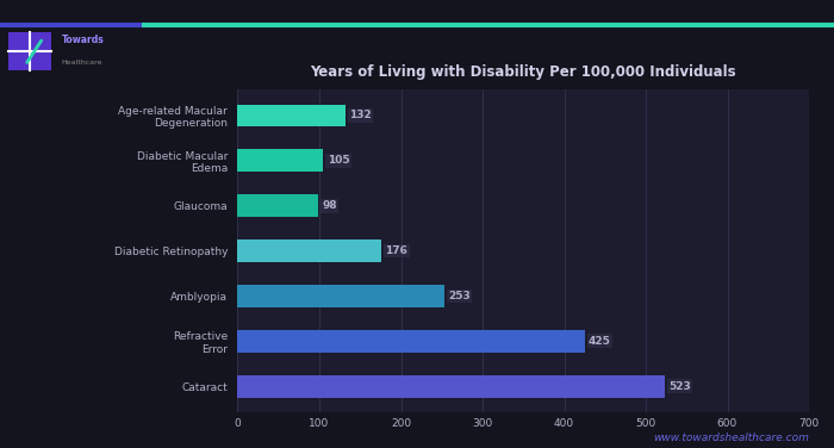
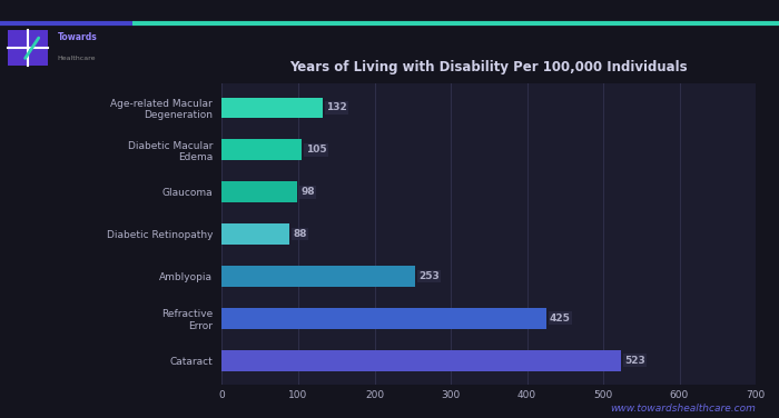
Diabetic Retinopathy: 176 -> 88
